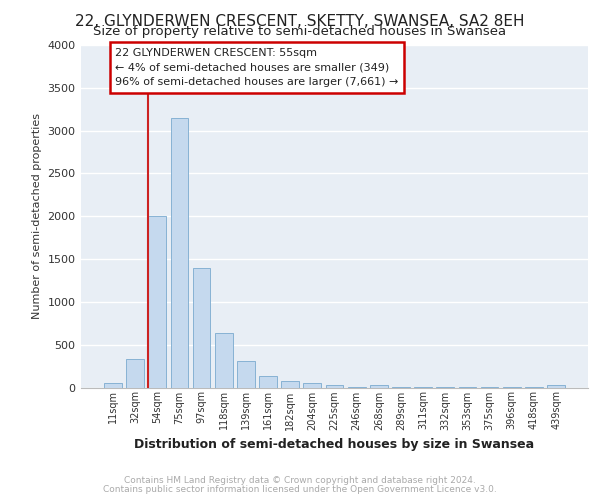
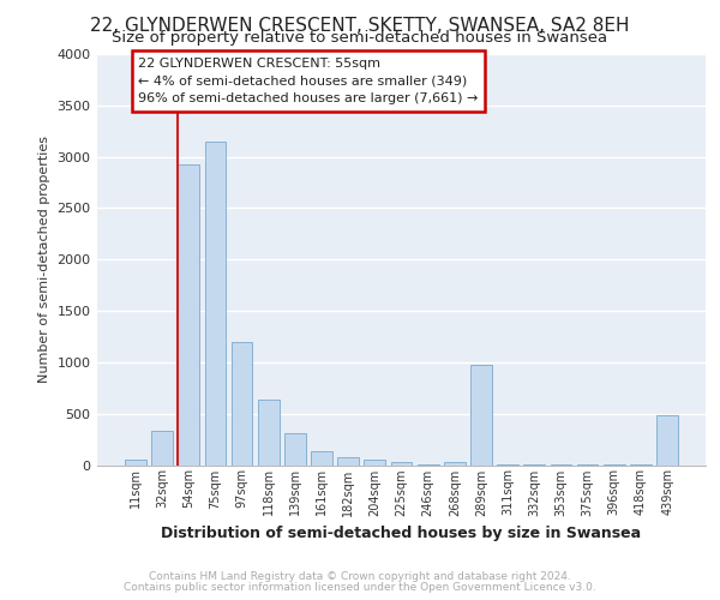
54sqm: 2000 -> 2920
97sqm: 1400 -> 1200
289sqm: 0 -> 980
439sqm: 30 -> 480
